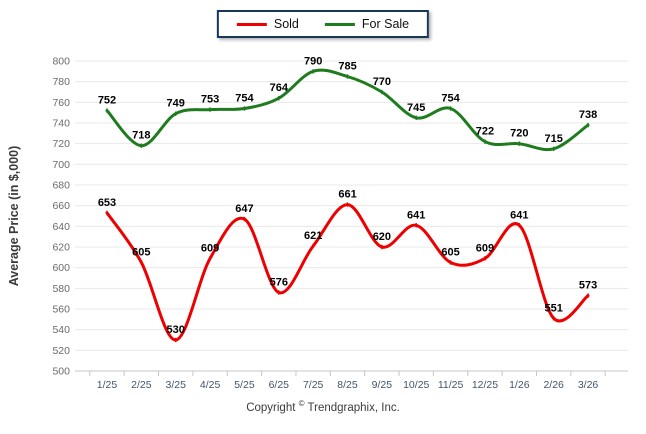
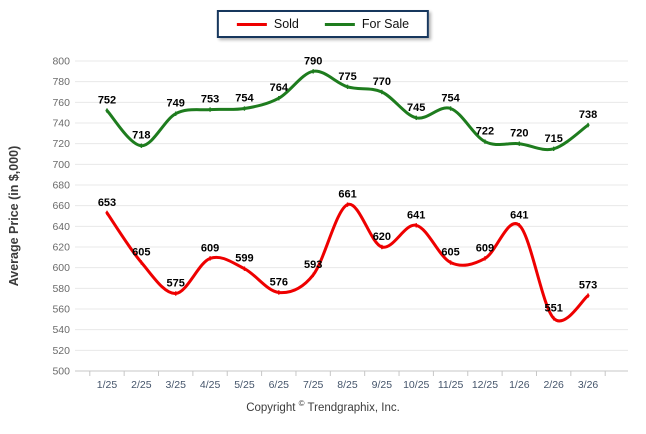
Sold/3/25: 530 -> 575
Sold/5/25: 647 -> 599
Sold/7/25: 621 -> 593
For Sale/8/25: 785 -> 775
